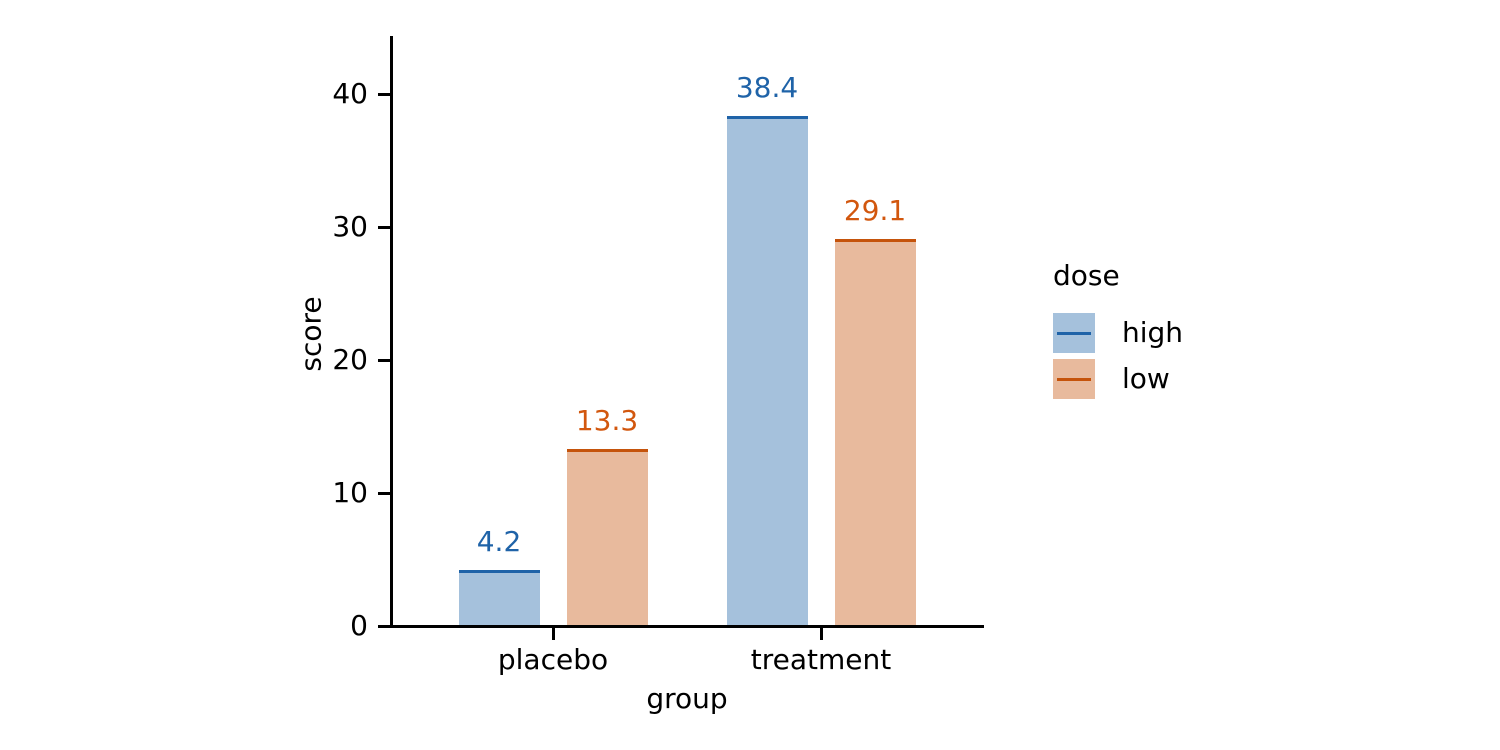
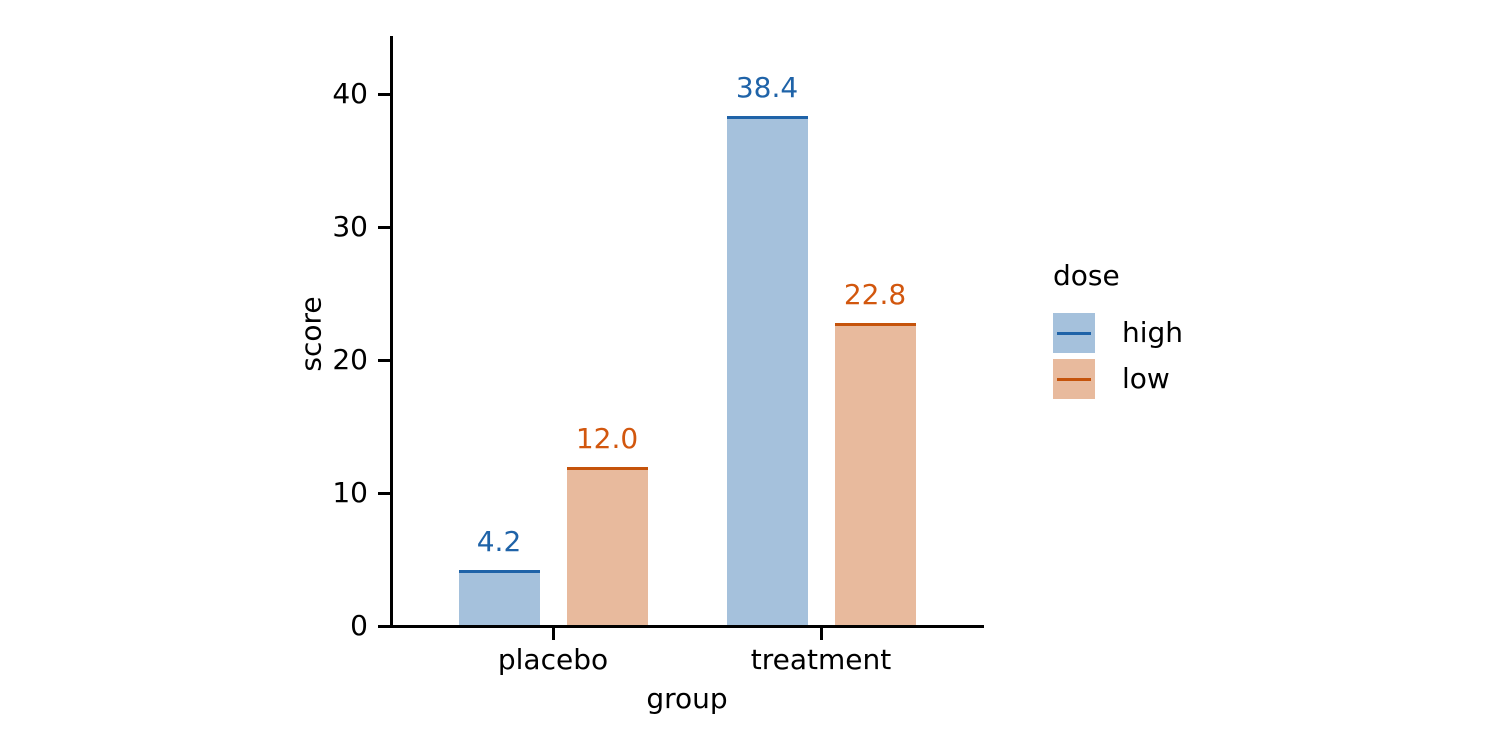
low/placebo: 13.3 -> 12.0
low/treatment: 29.1 -> 22.8
